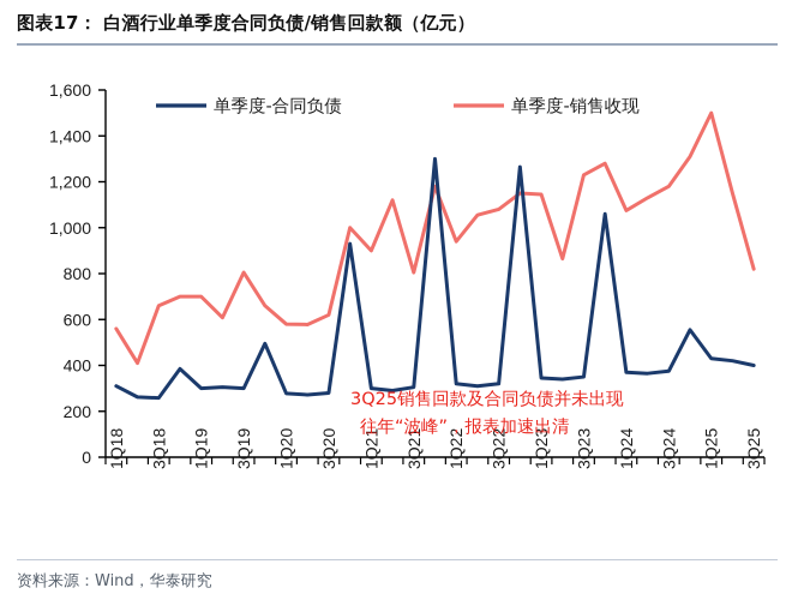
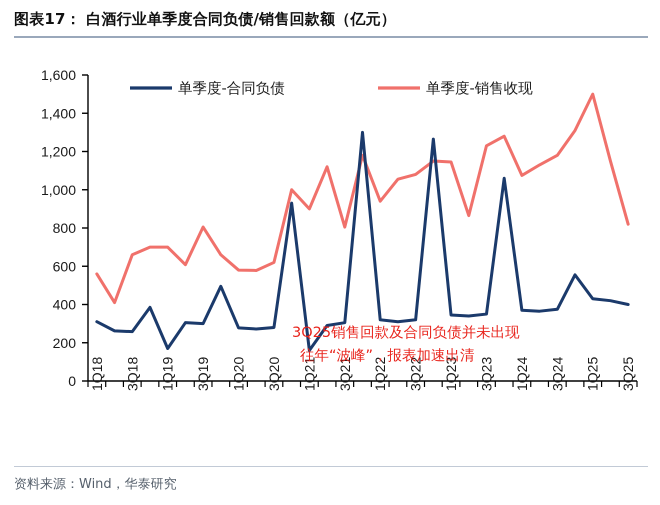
单季度-合同负债/1Q19: 300 -> 170
单季度-合同负债/1Q21: 300 -> 160
